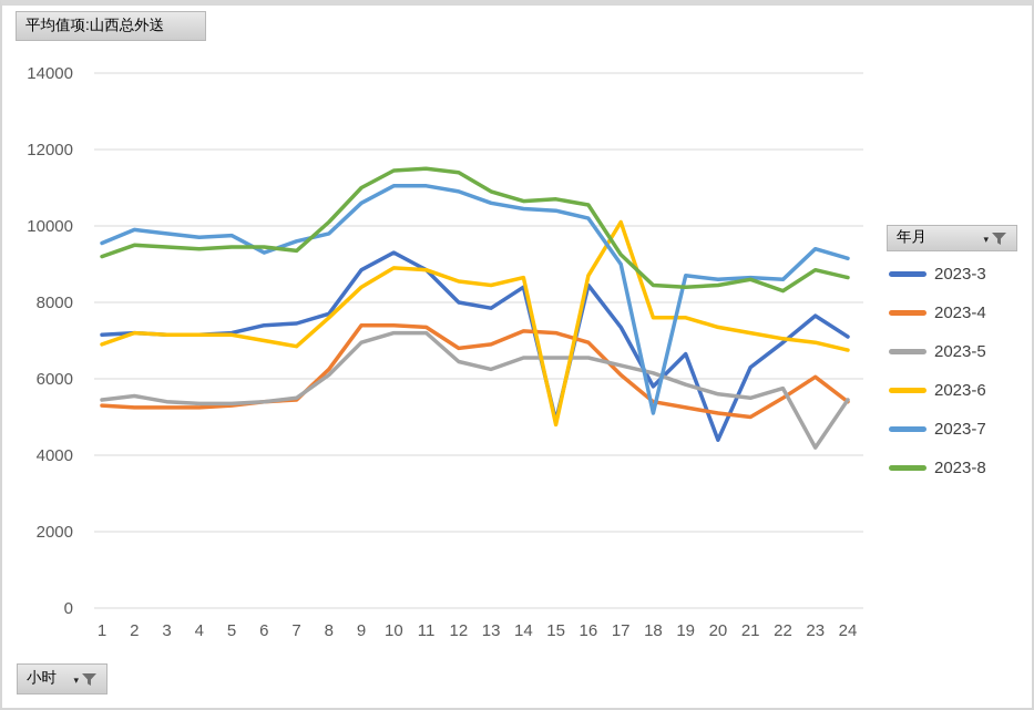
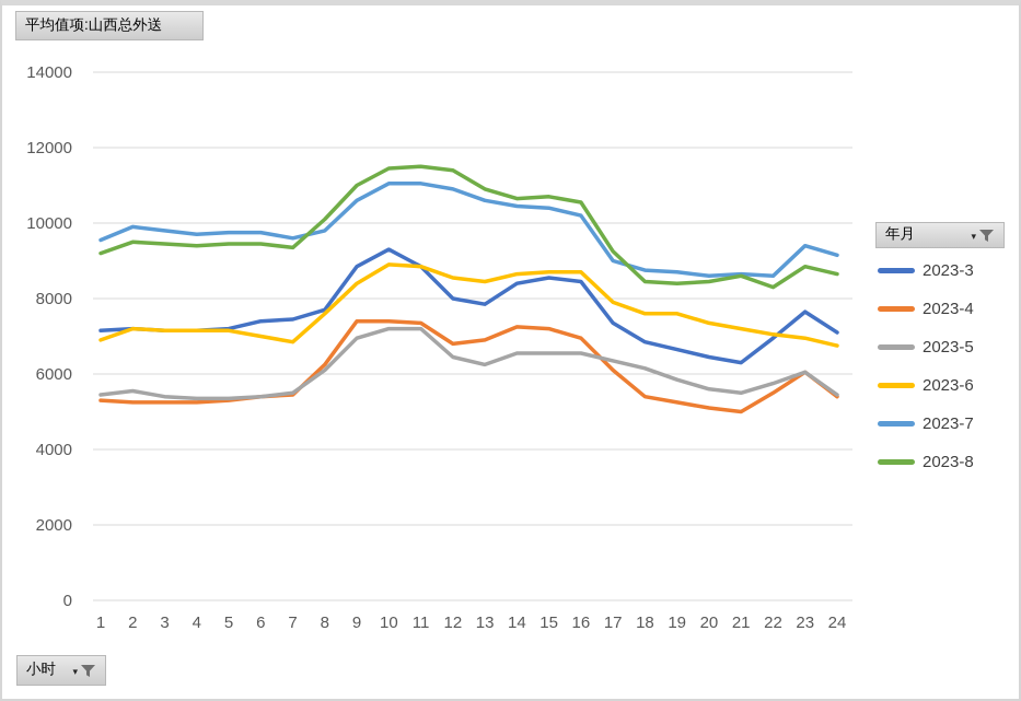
2023-7/6: 9300 -> 9800
2023-3/15: 4900 -> 8600
2023-6/15: 4800 -> 8700
2023-6/17: 10100 -> 7900
2023-3/18: 5800 -> 6800
2023-7/18: 5100 -> 8800
2023-3/20: 4400 -> 6400
2023-5/23: 4200 -> 6000
